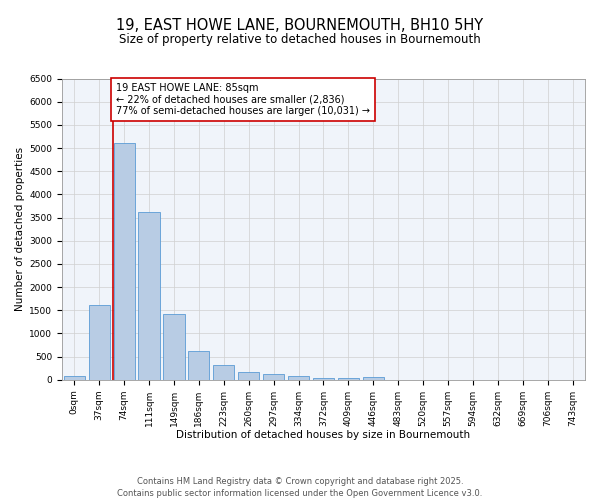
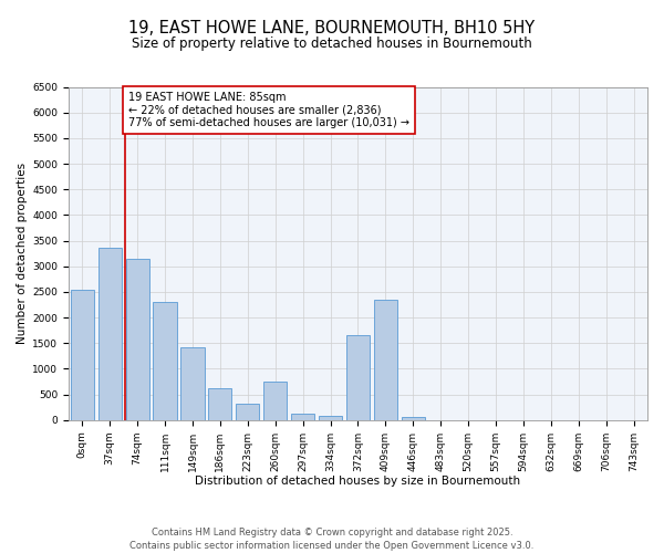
0sqm: 80 -> 2550
37sqm: 1620 -> 3350
74sqm: 5100 -> 3150
111sqm: 3620 -> 2300
260sqm: 160 -> 750
372sqm: 40 -> 1650
409sqm: 30 -> 2350
